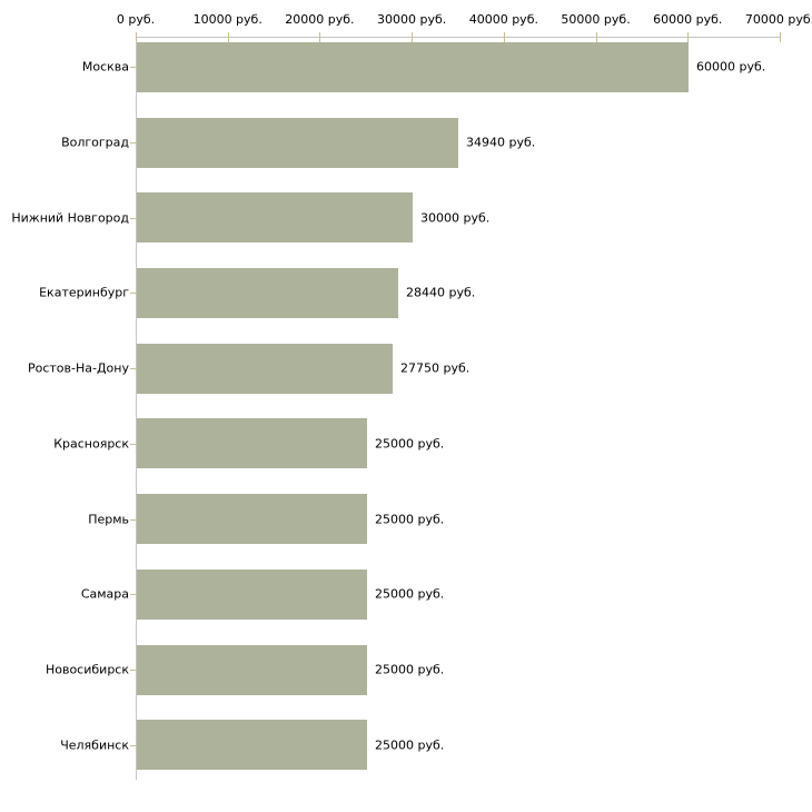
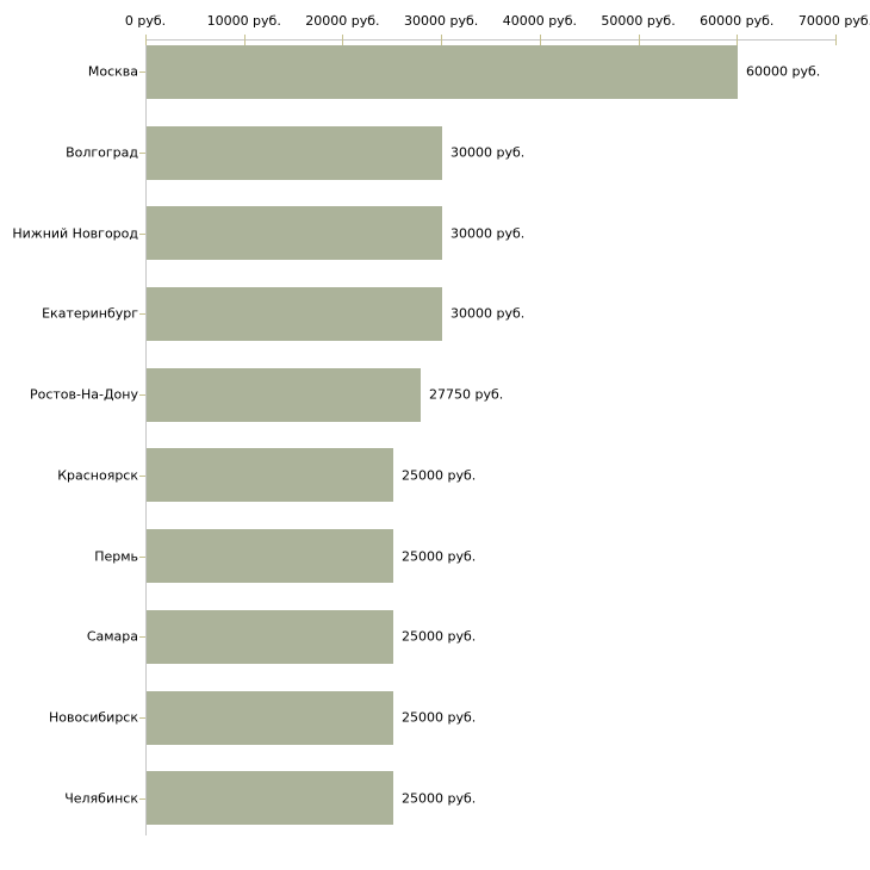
Волгоград: 34940 -> 30000
Екатеринбург: 28440 -> 30000
